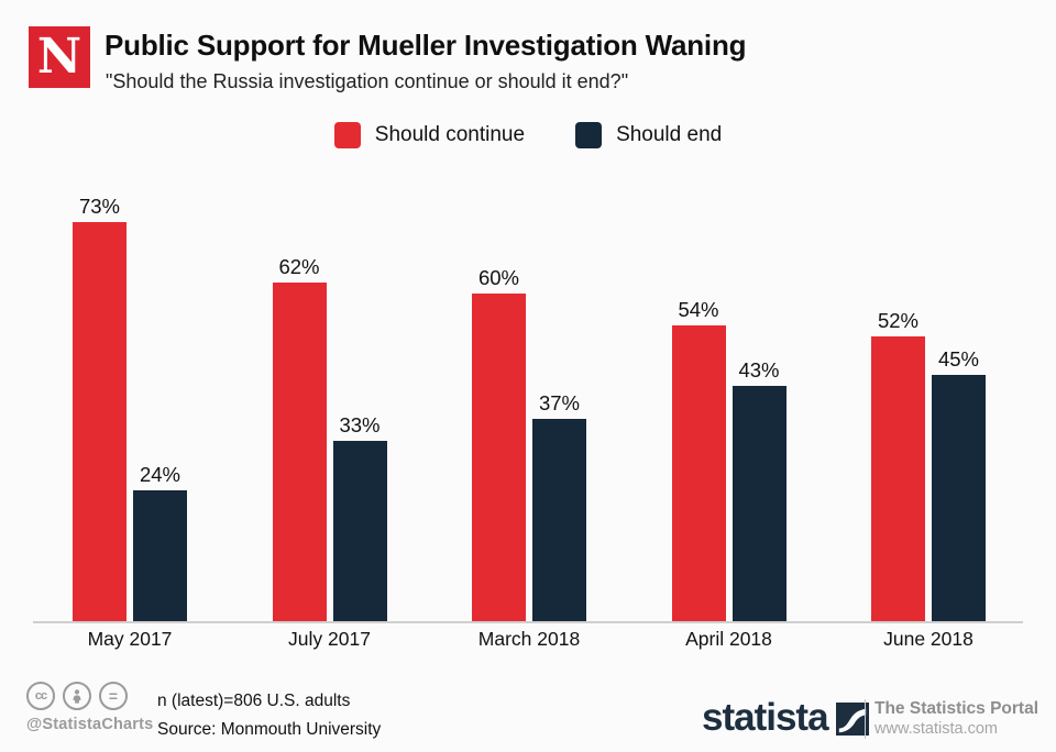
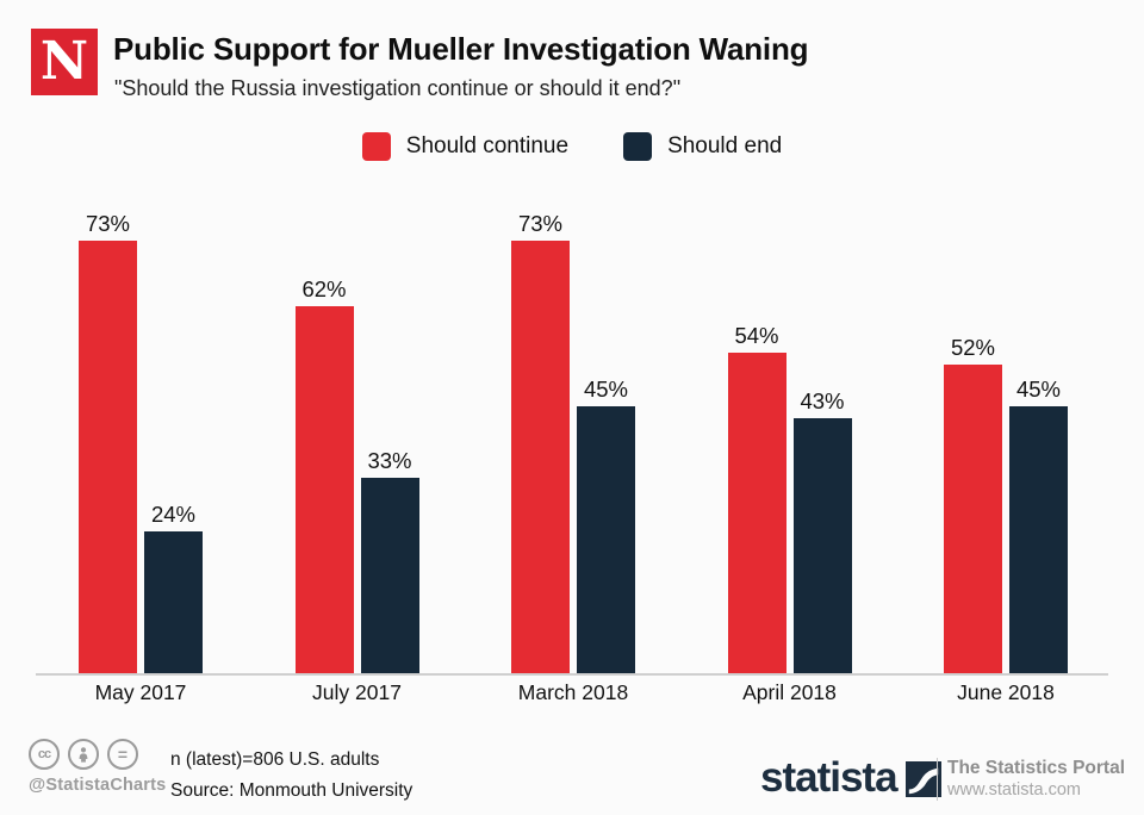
Should continue/March 2018: 60% -> 73%
Should end/March 2018: 37% -> 45%
